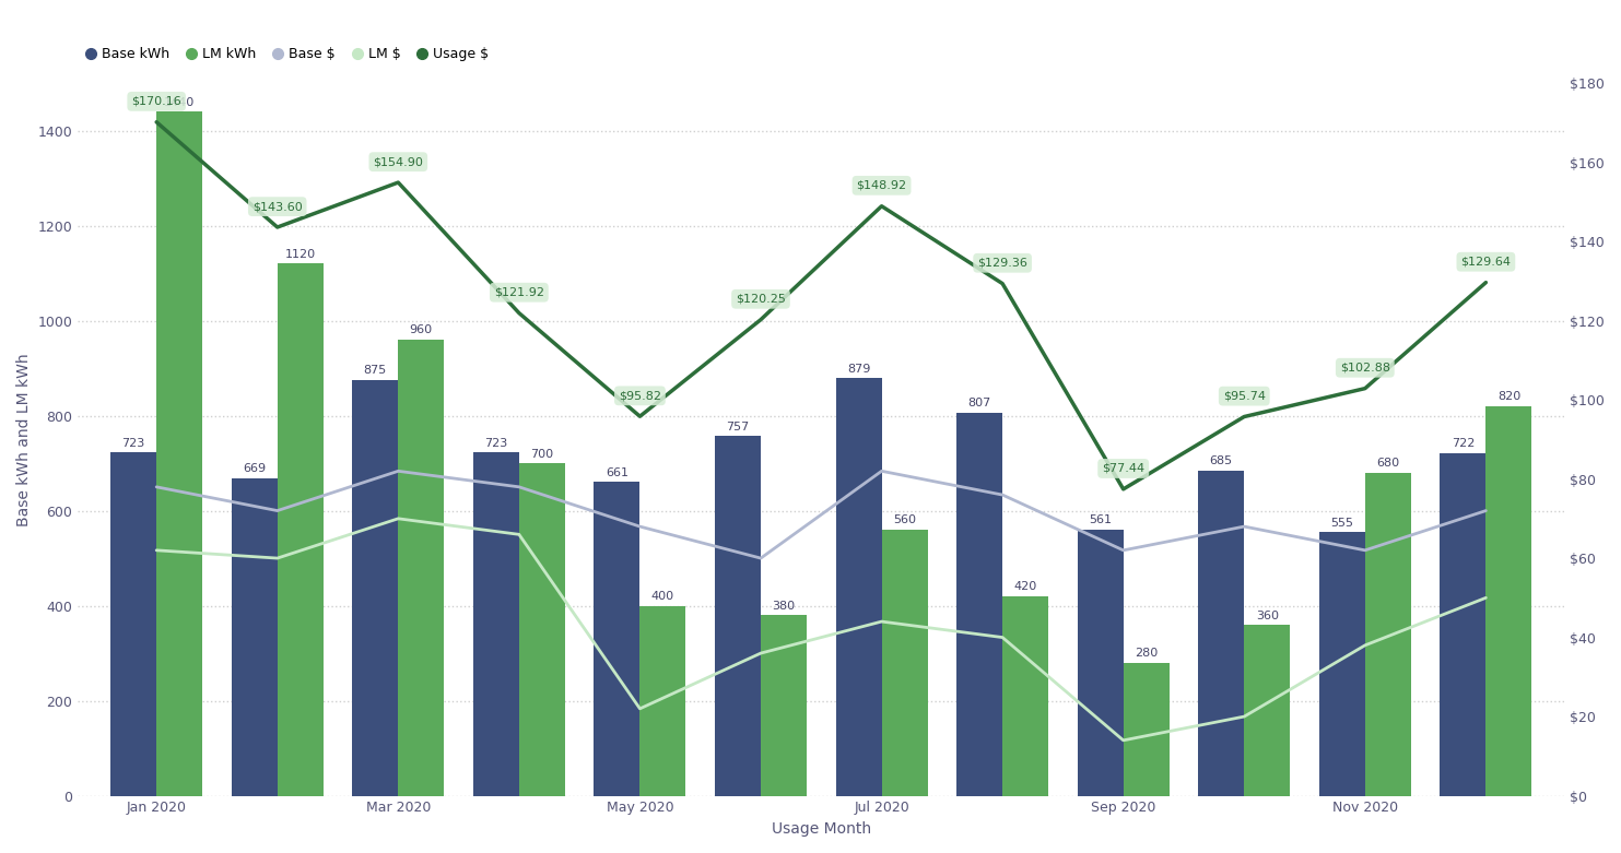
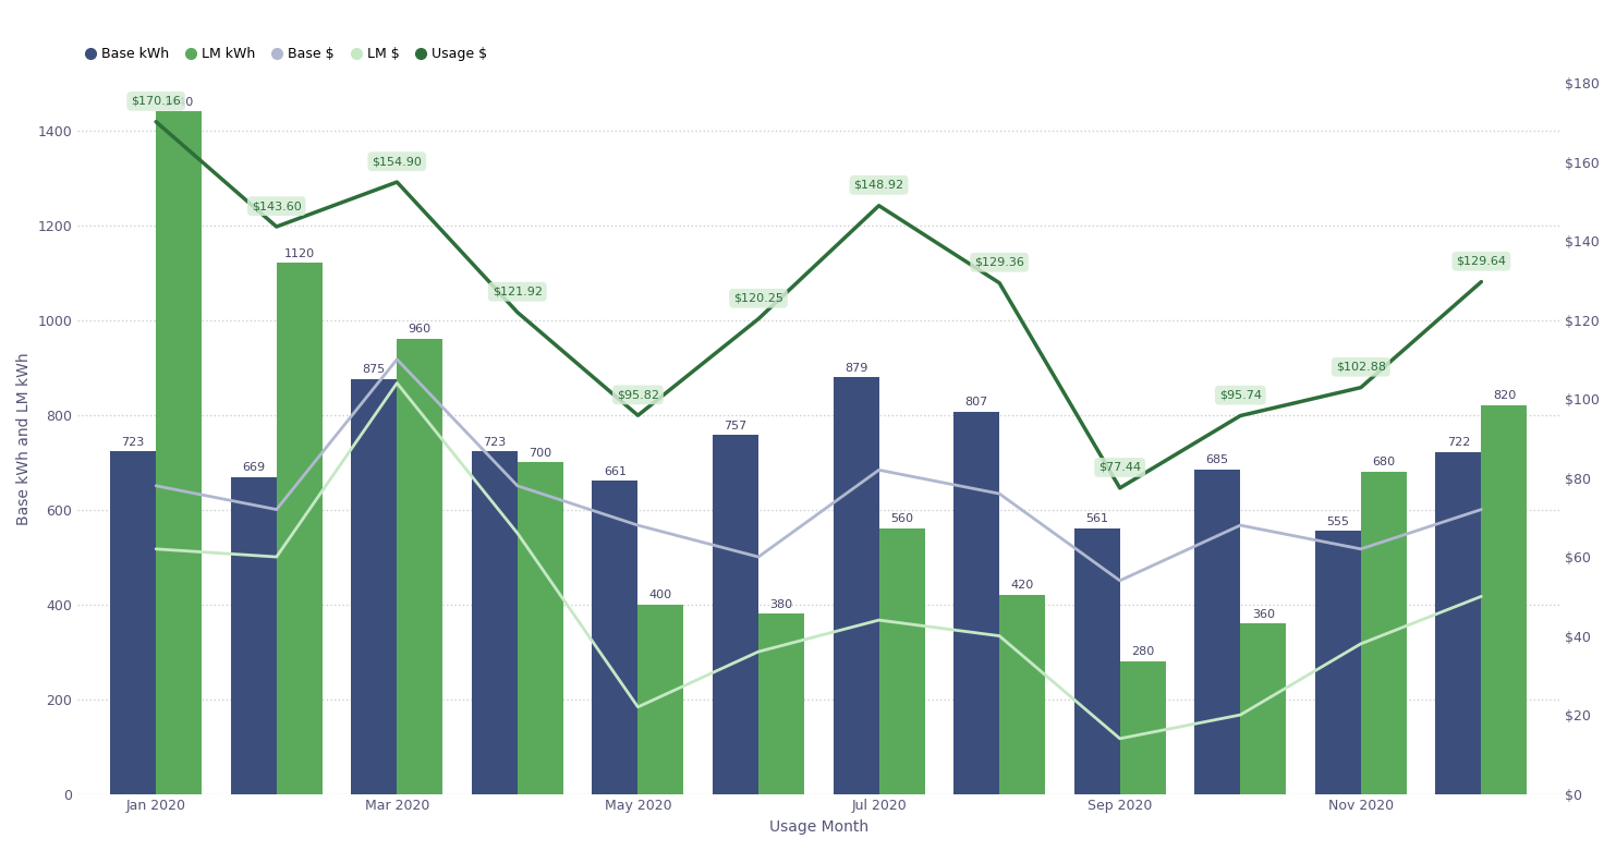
Base $/Mar 2020: $82 -> $110
LM $/Mar 2020: $70 -> $104
Base $/Sep 2020: $62 -> $54
